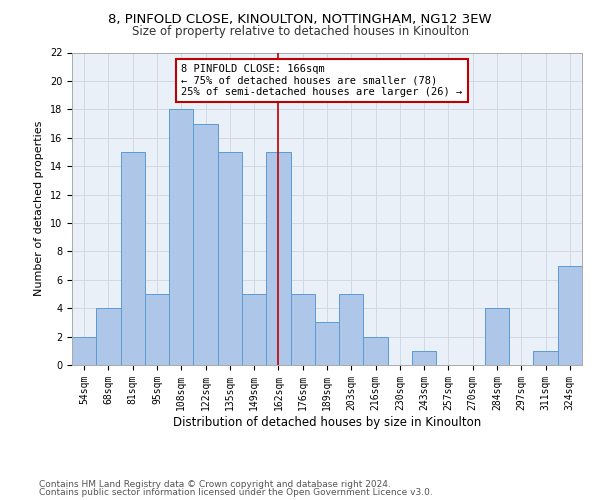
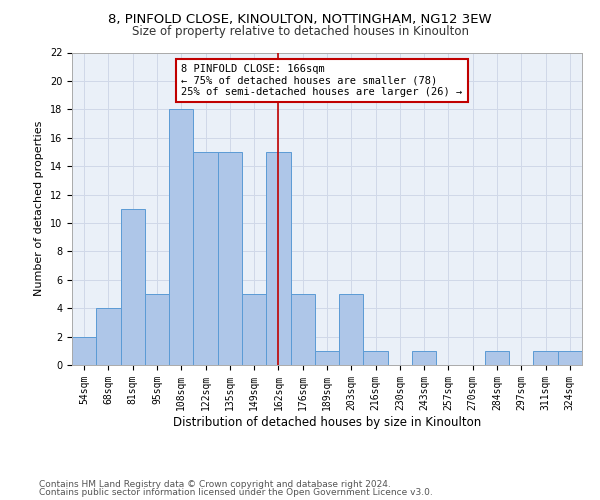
81sqm: 15 -> 11
122sqm: 17 -> 15
189sqm: 3 -> 1
216sqm: 2 -> 1
284sqm: 4 -> 1
324sqm: 7 -> 1
